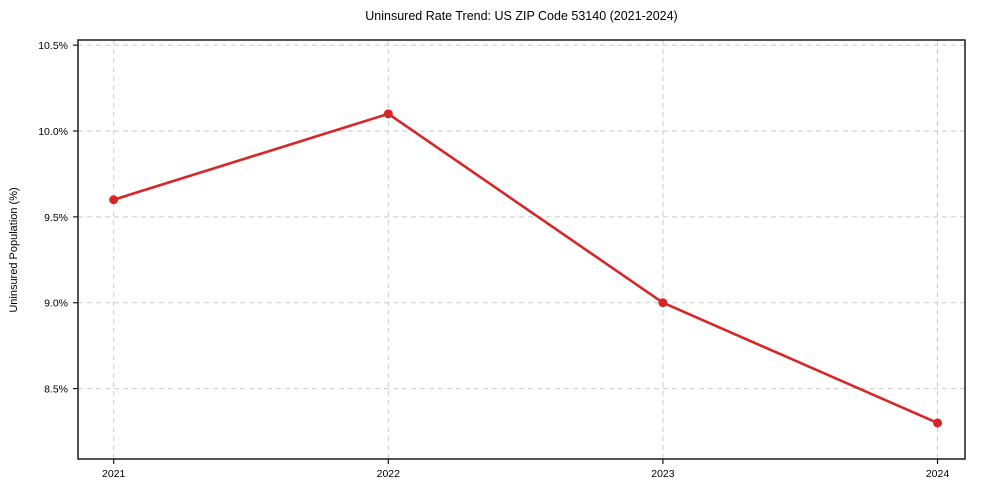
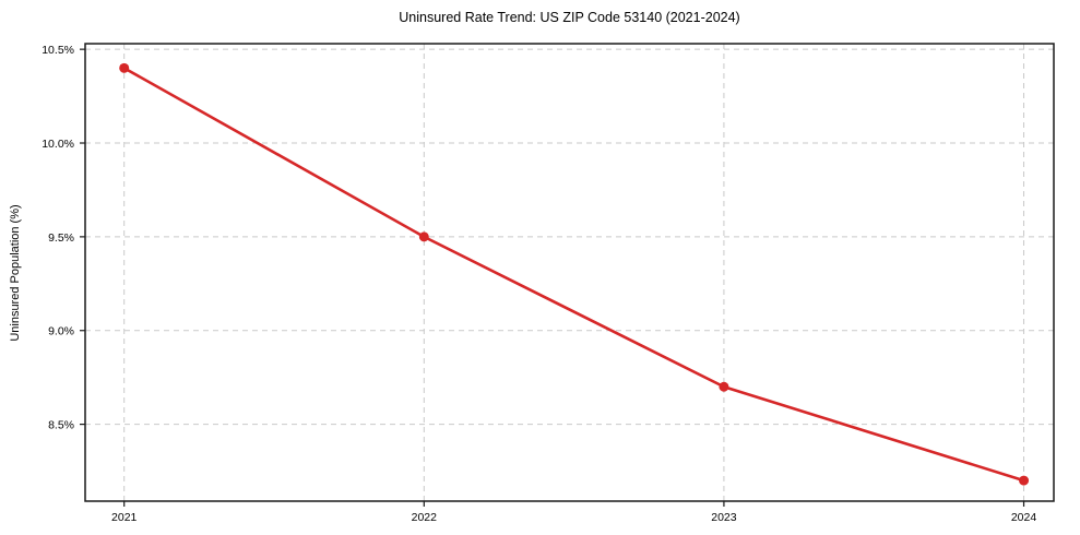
2021: 9.6% -> 10.4%
2022: 10.1% -> 9.5%
2023: 9.0% -> 8.7%
2024: 8.3% -> 8.2%
